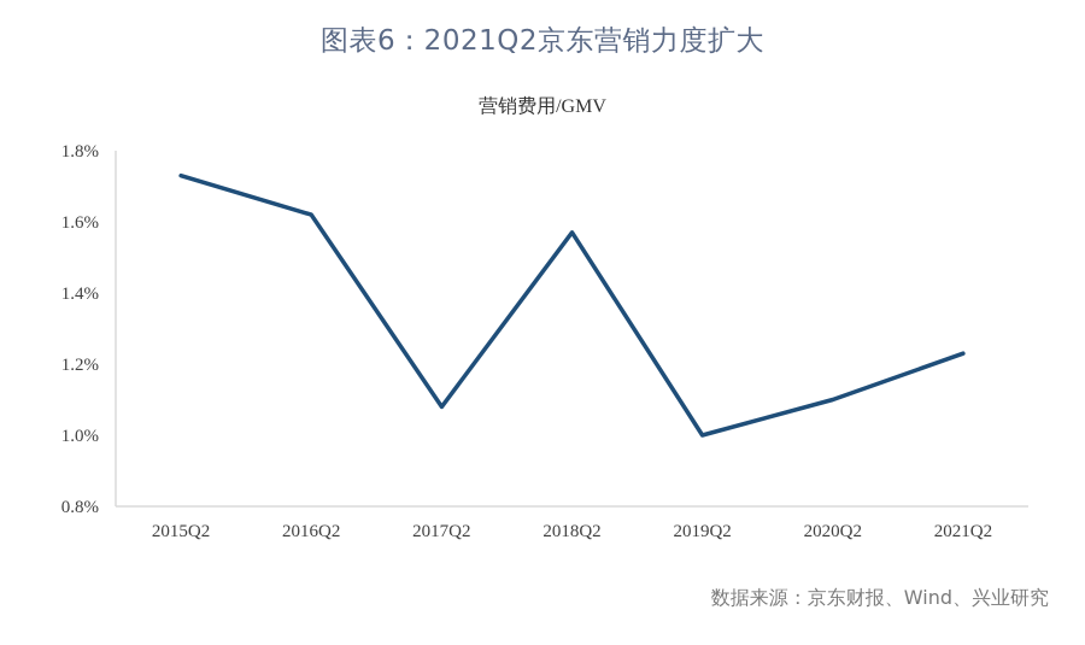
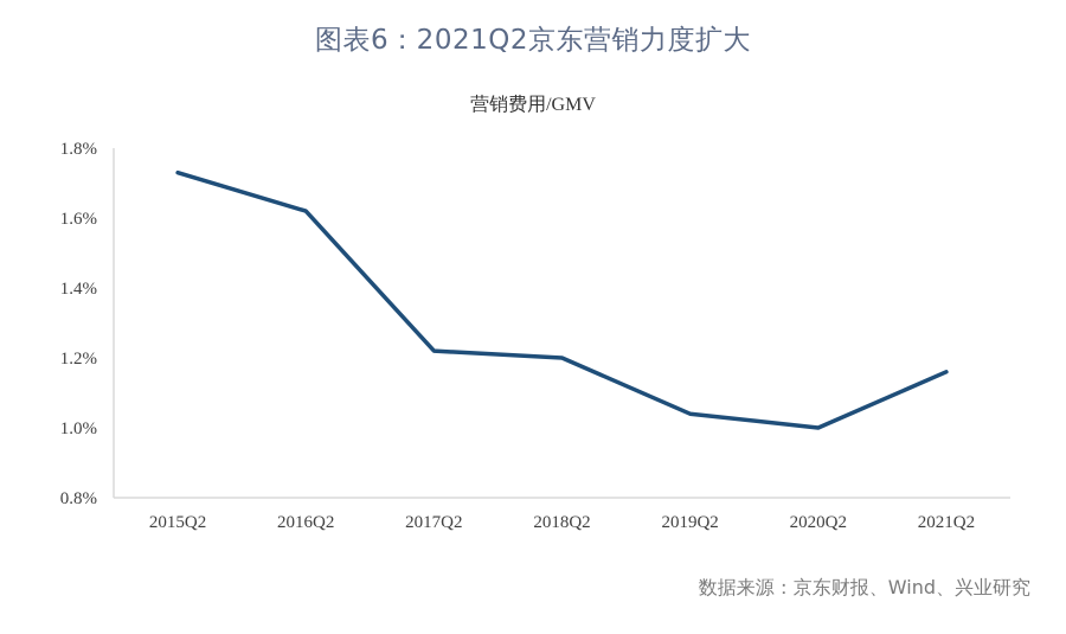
2017Q2: 1.08% -> 1.22%
2018Q2: 1.57% -> 1.20%
2019Q2: 1.00% -> 1.04%
2020Q2: 1.10% -> 1.00%
2021Q2: 1.23% -> 1.16%
